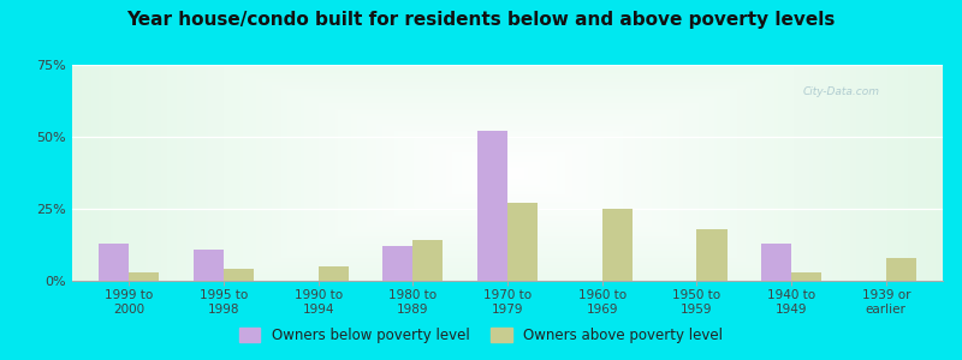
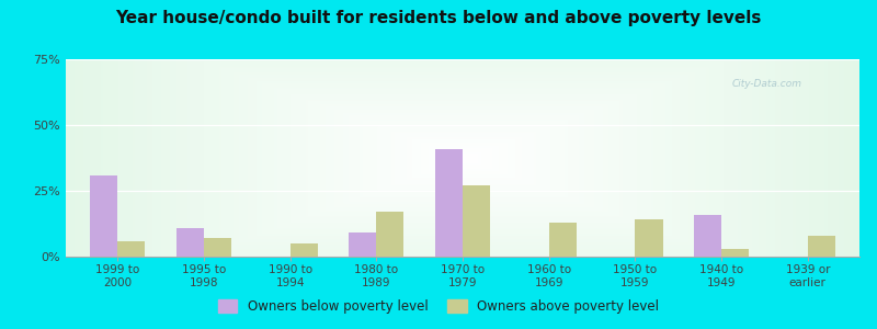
Owners below poverty level/1999 to 2000: 13% -> 31%
Owners above poverty level/1999 to 2000: 3% -> 6%
Owners above poverty level/1995 to 1998: 4% -> 7%
Owners below poverty level/1980 to 1989: 12% -> 9%
Owners above poverty level/1980 to 1989: 14% -> 17%
Owners below poverty level/1970 to 1979: 52% -> 41%
Owners above poverty level/1960 to 1969: 25% -> 13%
Owners above poverty level/1950 to 1959: 18% -> 14%
Owners below poverty level/1940 to 1949: 13% -> 16%
